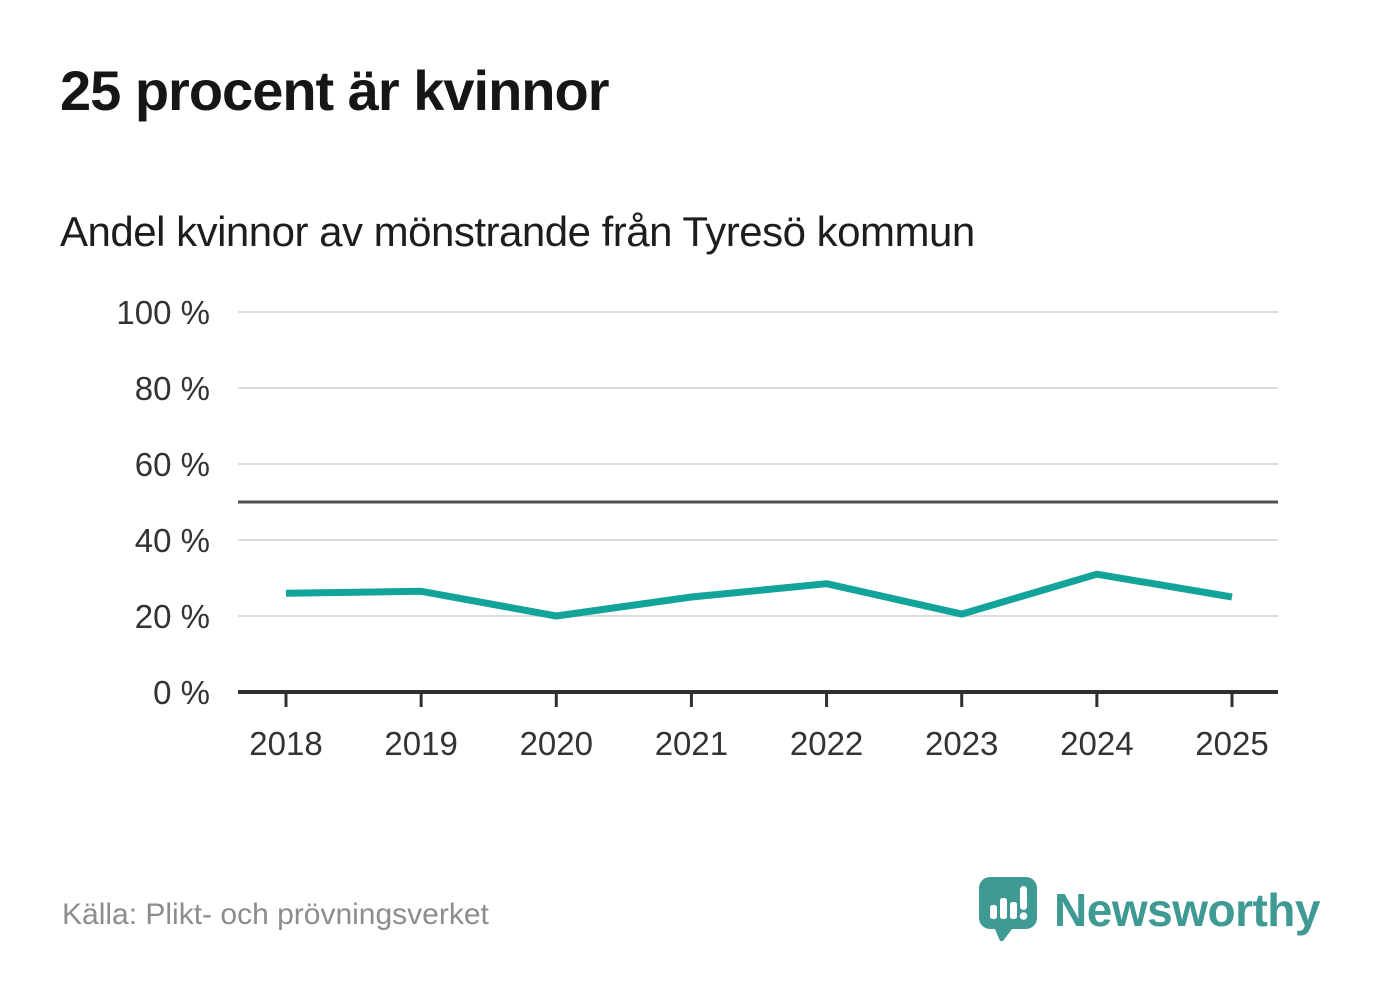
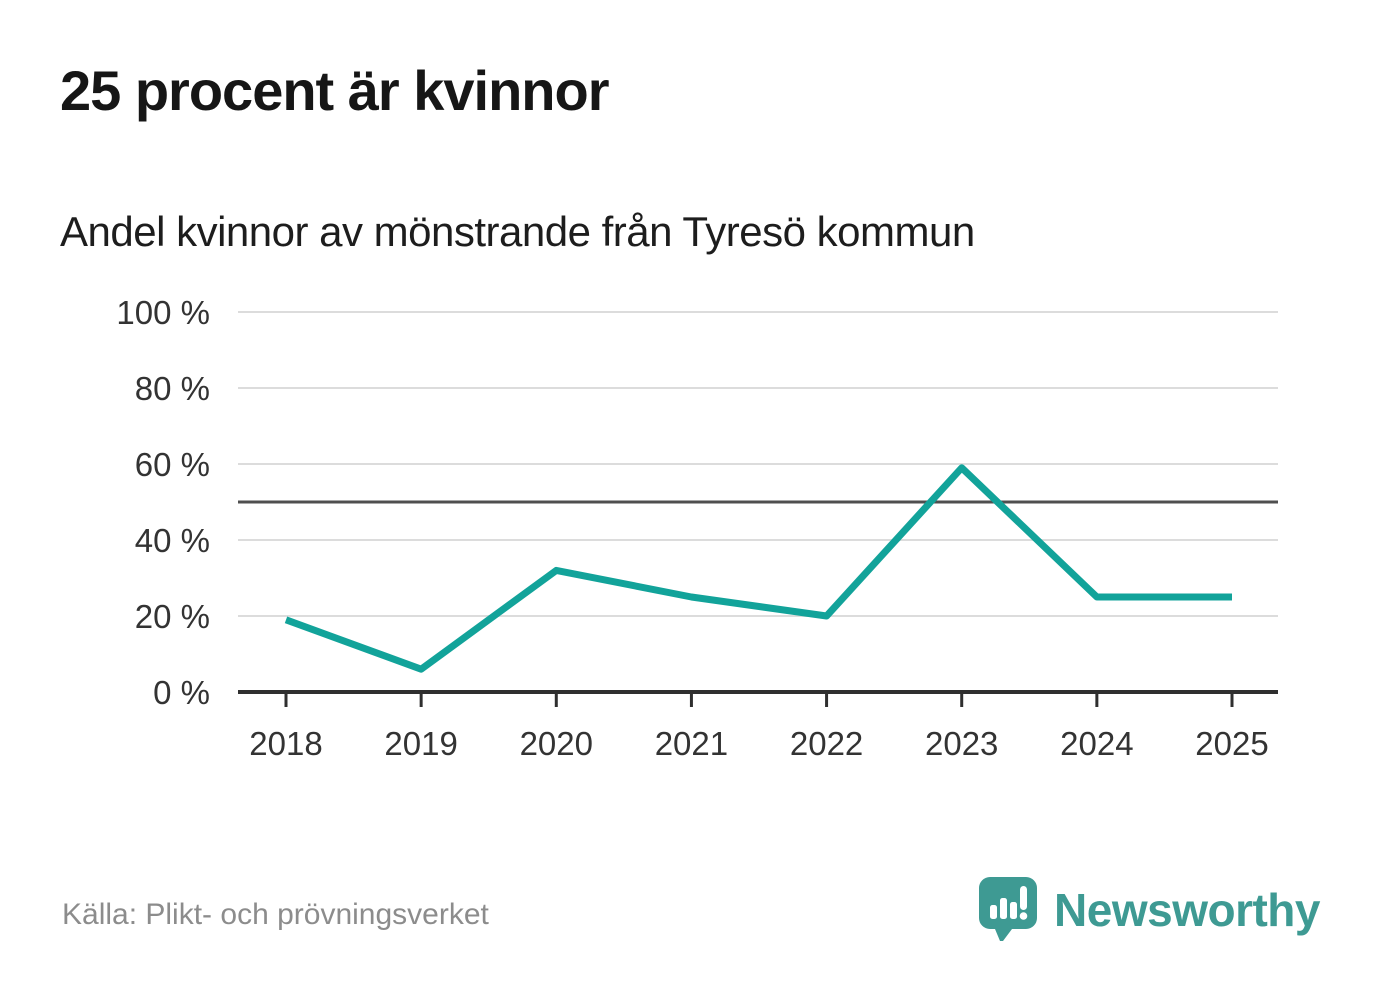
2018: 26% -> 19%
2019: 26% -> 6%
2020: 20% -> 32%
2022: 28% -> 20%
2023: 20% -> 59%
2024: 31% -> 25%
